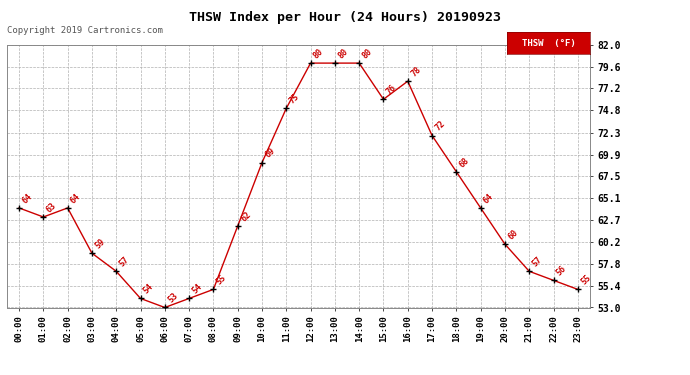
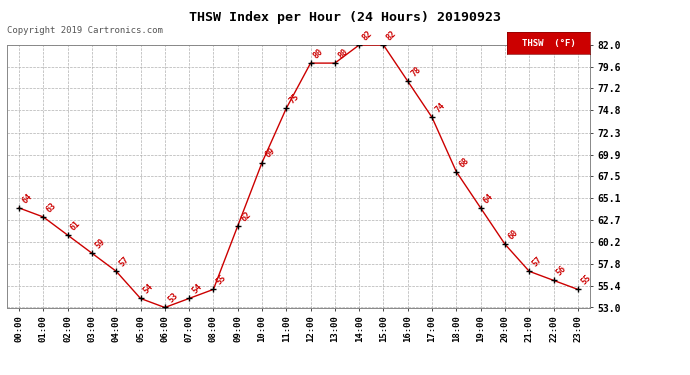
02:00: 64 -> 61
14:00: 80 -> 82
15:00: 76 -> 82
17:00: 72 -> 74
